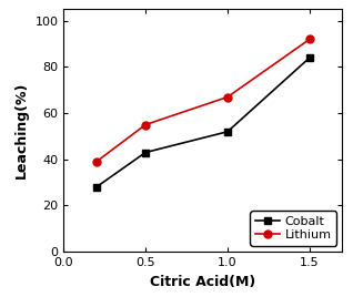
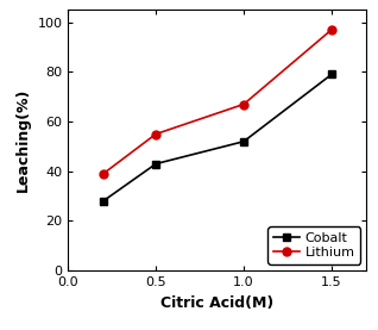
Cobalt/1.5: 84 -> 79
Lithium/1.5: 92 -> 97
